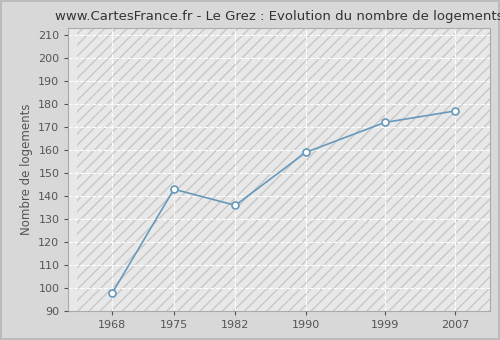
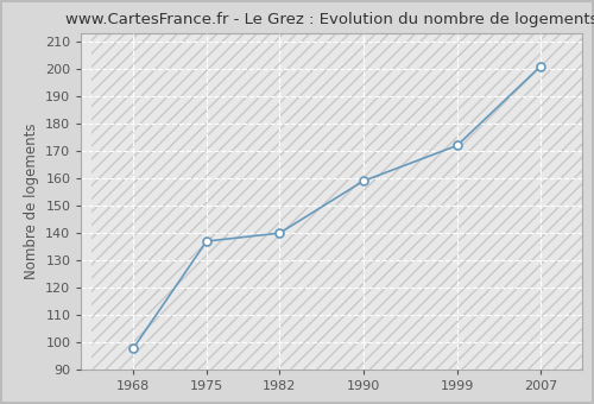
1975: 143 -> 137
1982: 136 -> 140
2007: 177 -> 201
